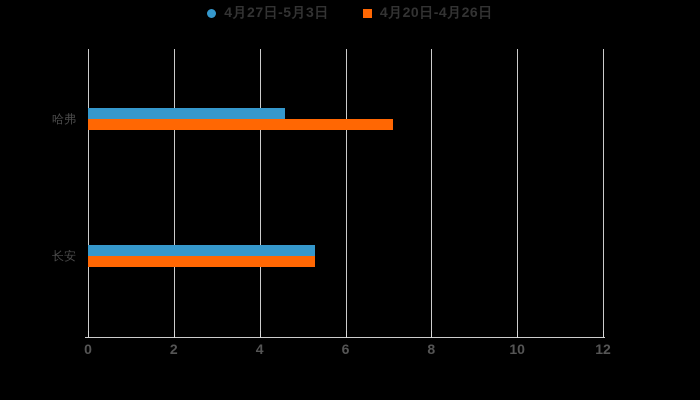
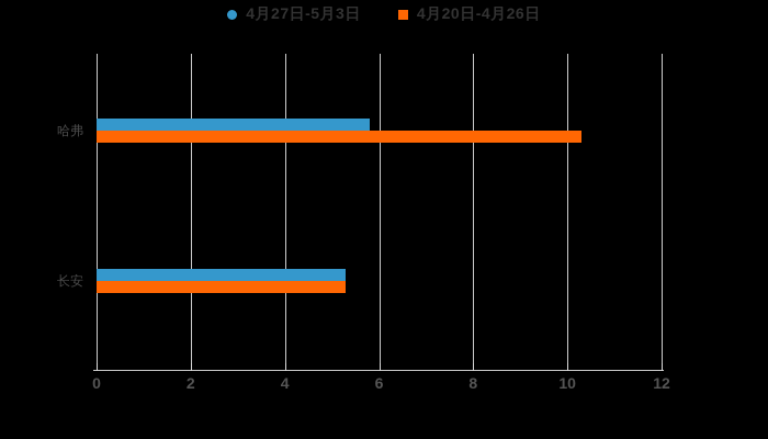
4月27日-5月3日/哈弗: 4.6 -> 5.8
4月20日-4月26日/哈弗: 7.1 -> 10.3
